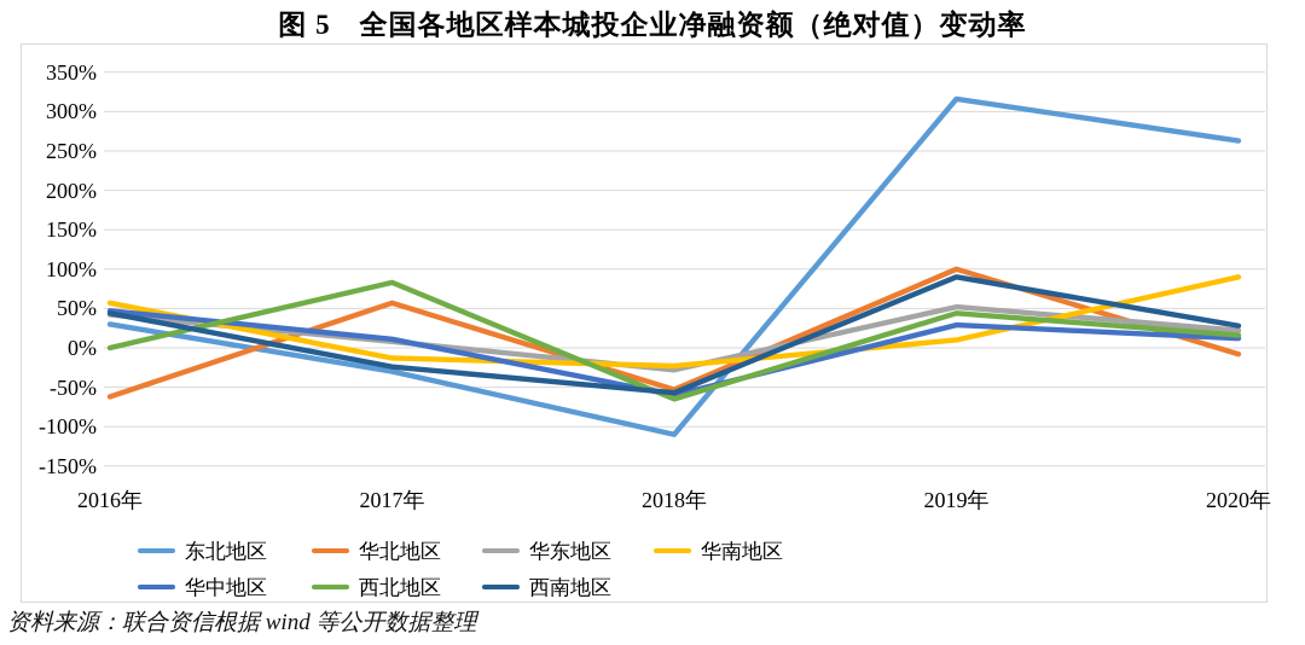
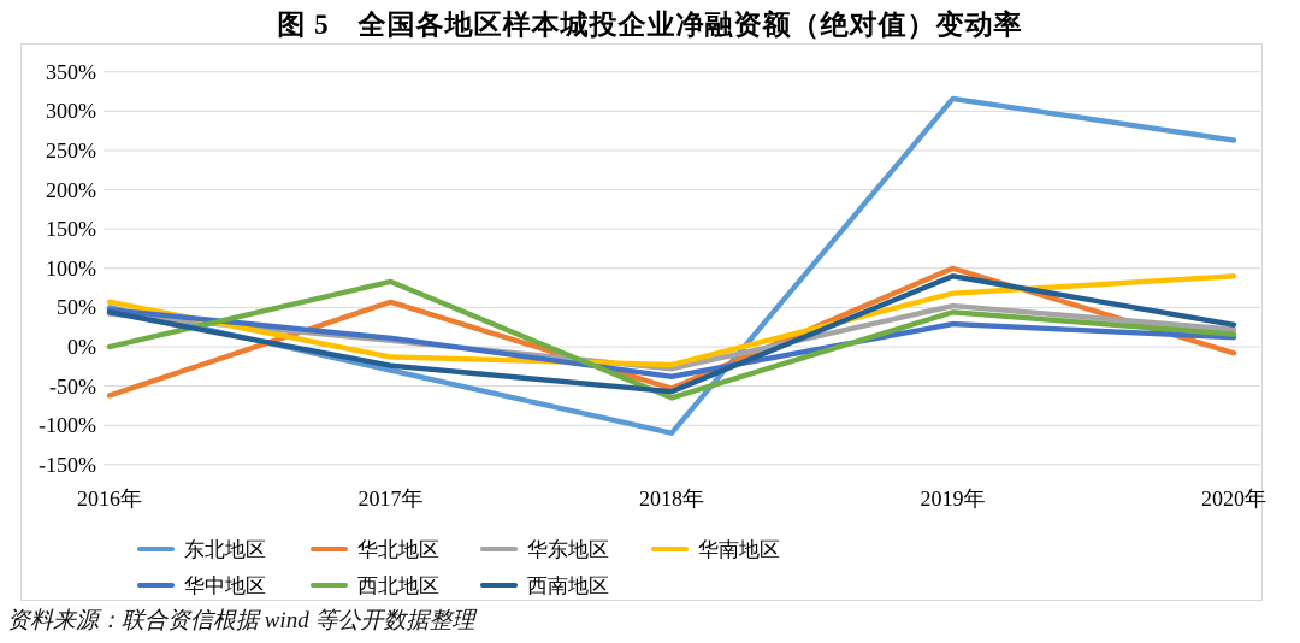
东北地区/2016年: 30% -> 50%
华中地区/2018年: -60% -> -40%
华南地区/2019年: 10% -> 70%
